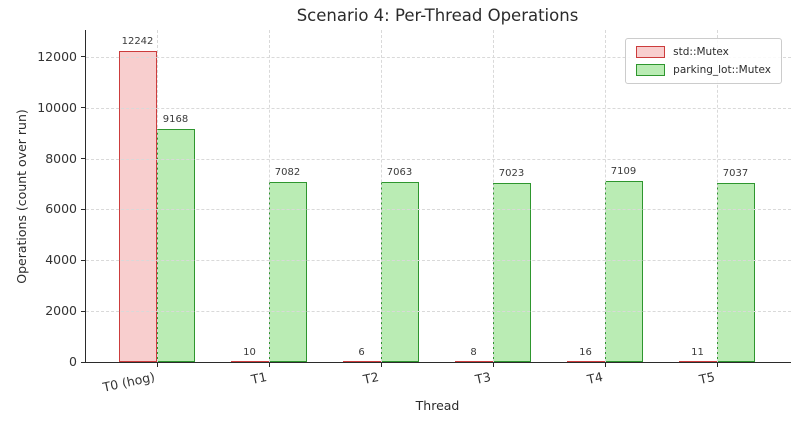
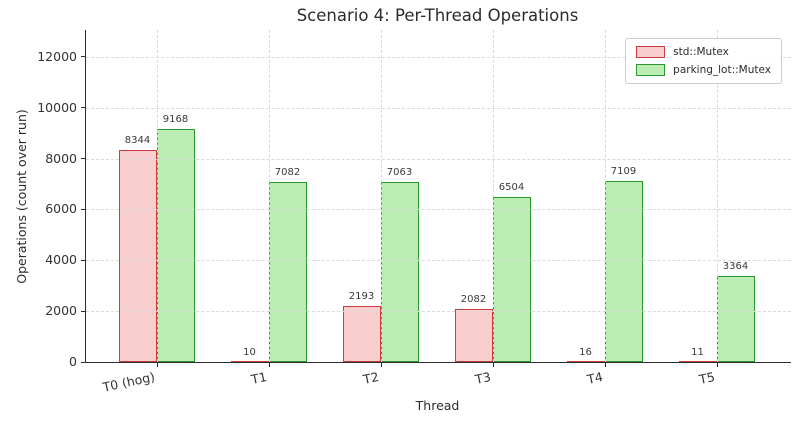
std::Mutex/T0 (hog): 12242 -> 8344
std::Mutex/T2: 6 -> 2193
std::Mutex/T3: 8 -> 2082
parking_lot::Mutex/T3: 7023 -> 6504
parking_lot::Mutex/T5: 7037 -> 3364
